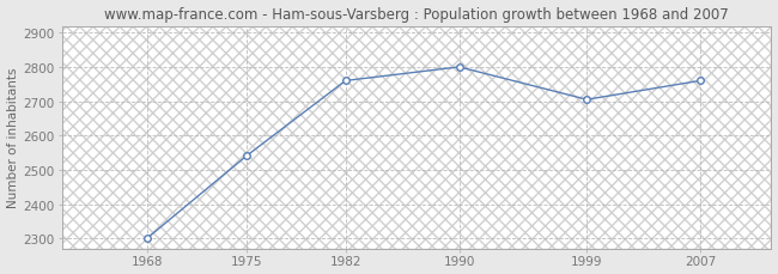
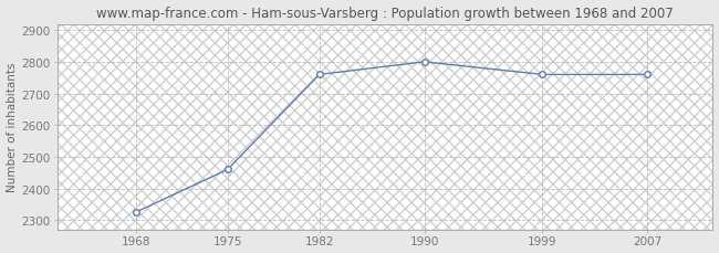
1968: 2300 -> 2325
1975: 2540 -> 2460
1999: 2705 -> 2760
